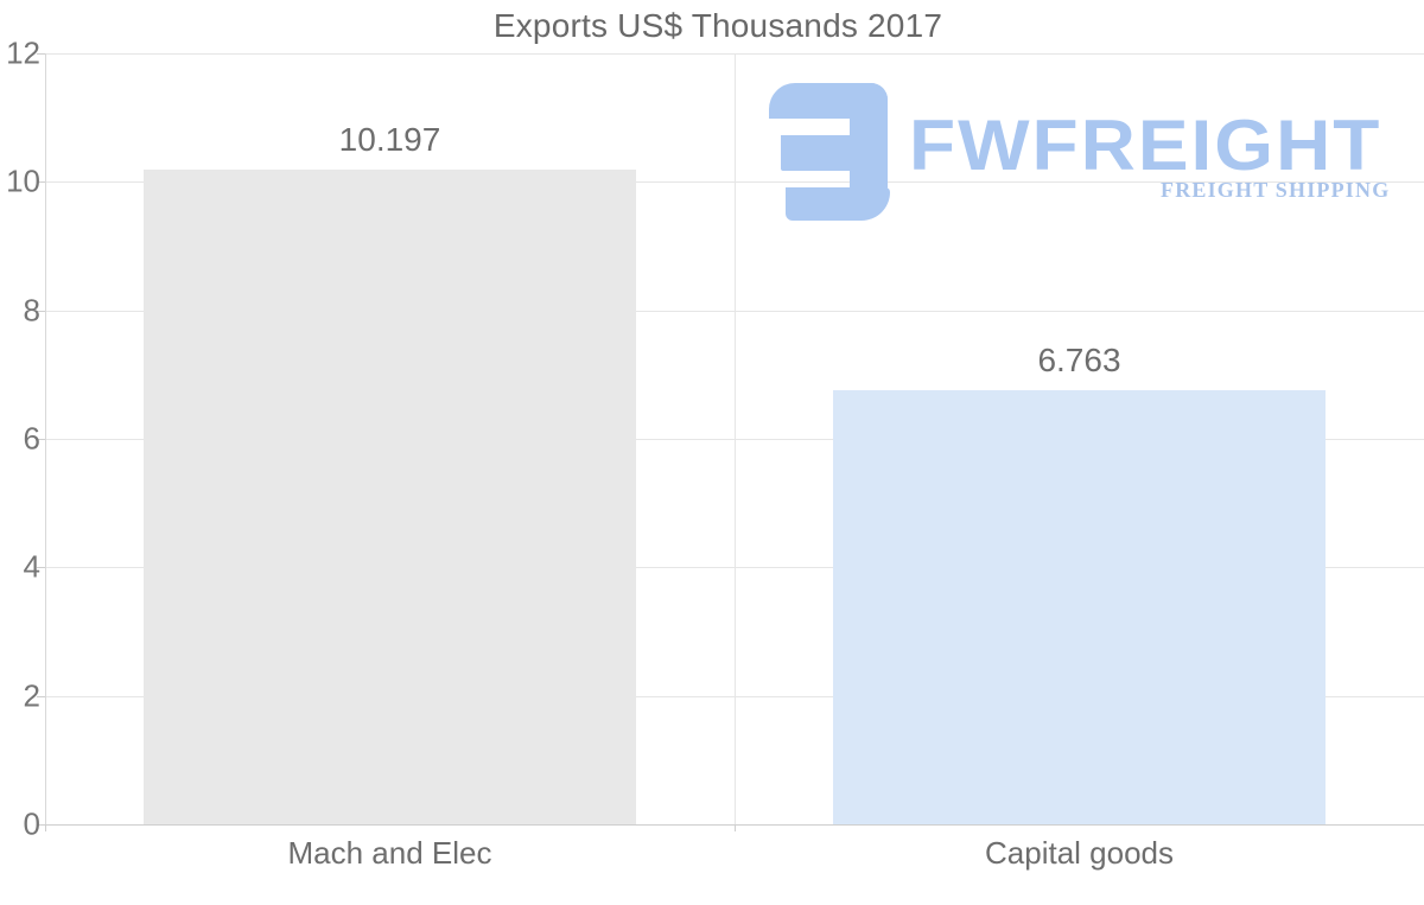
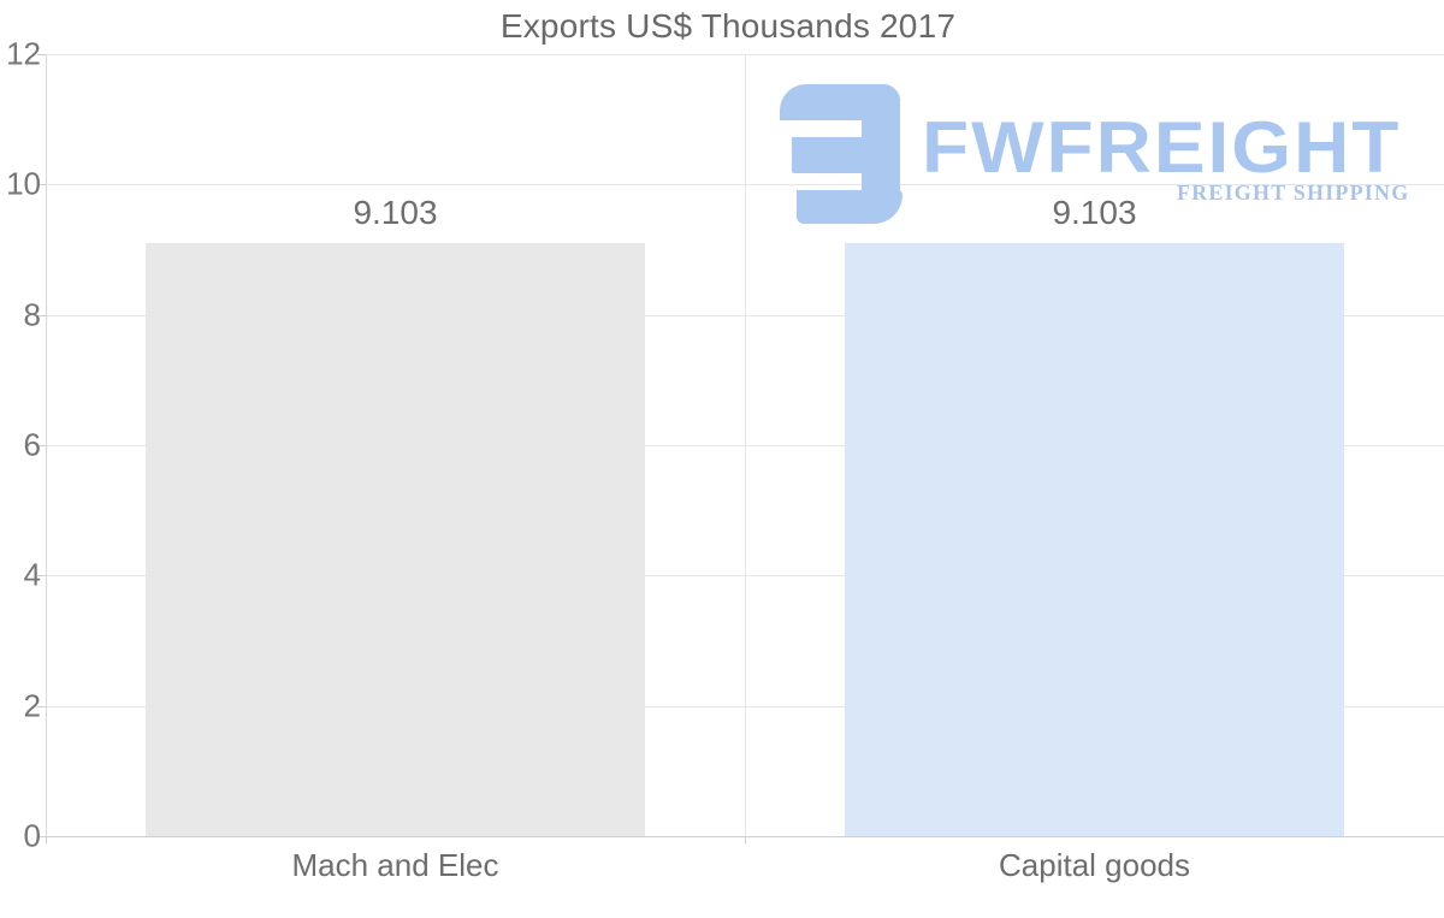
Mach and Elec: 10.197 -> 9.103
Capital goods: 6.763 -> 9.103
